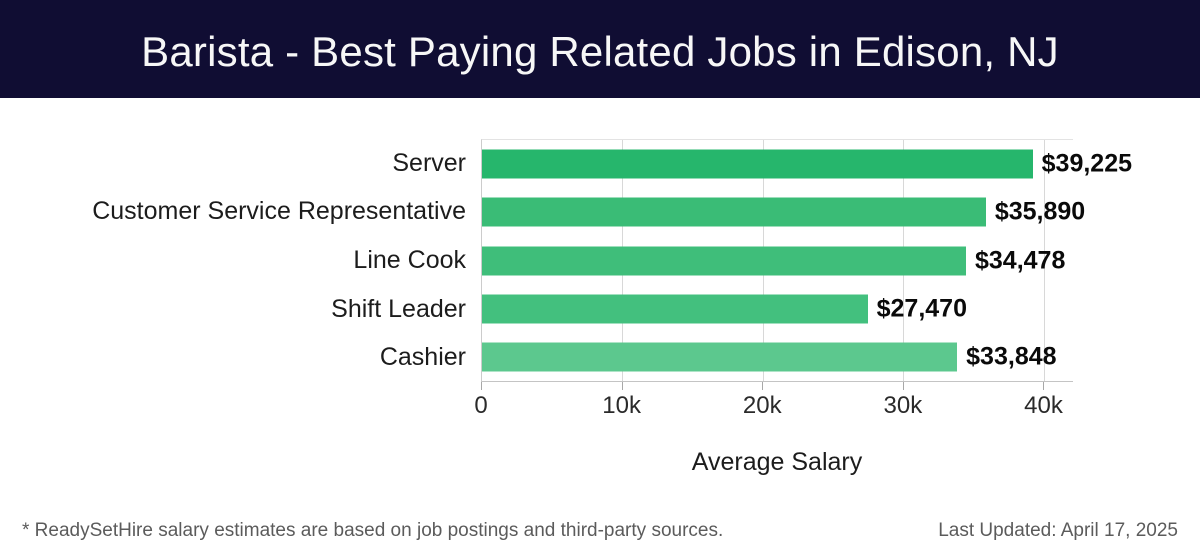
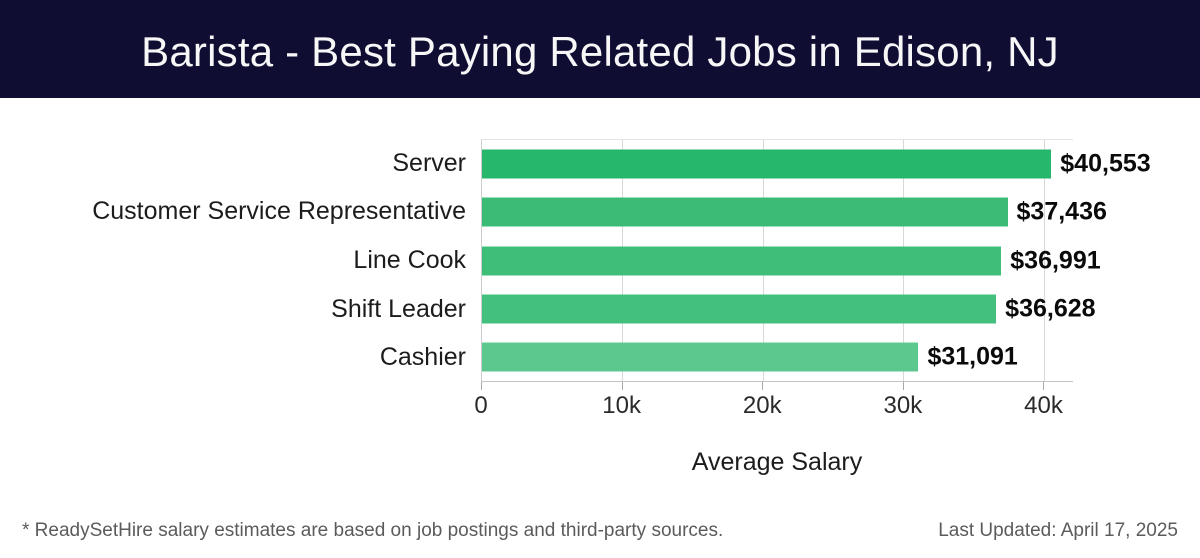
Server: $39,225 -> $40,553
Customer Service Representative: $35,890 -> $37,436
Line Cook: $34,478 -> $36,991
Shift Leader: $27,470 -> $36,628
Cashier: $33,848 -> $31,091
